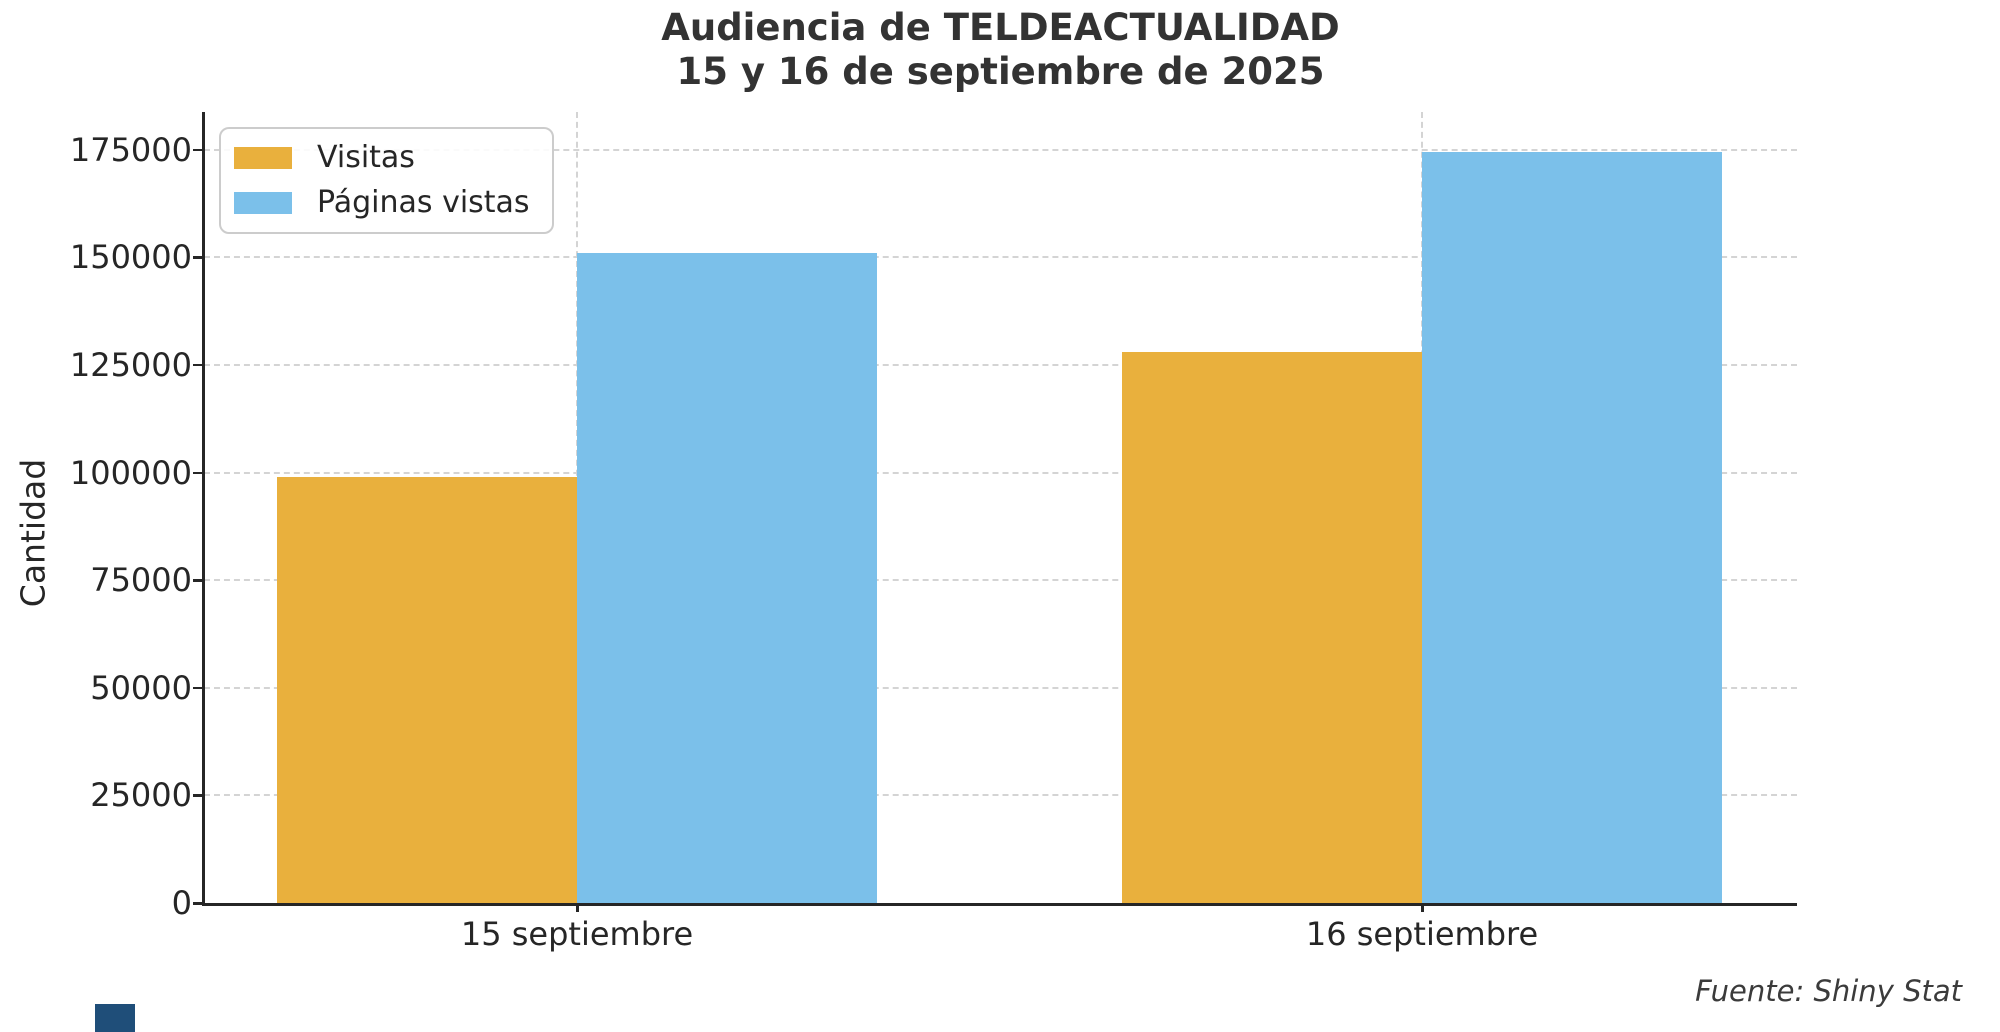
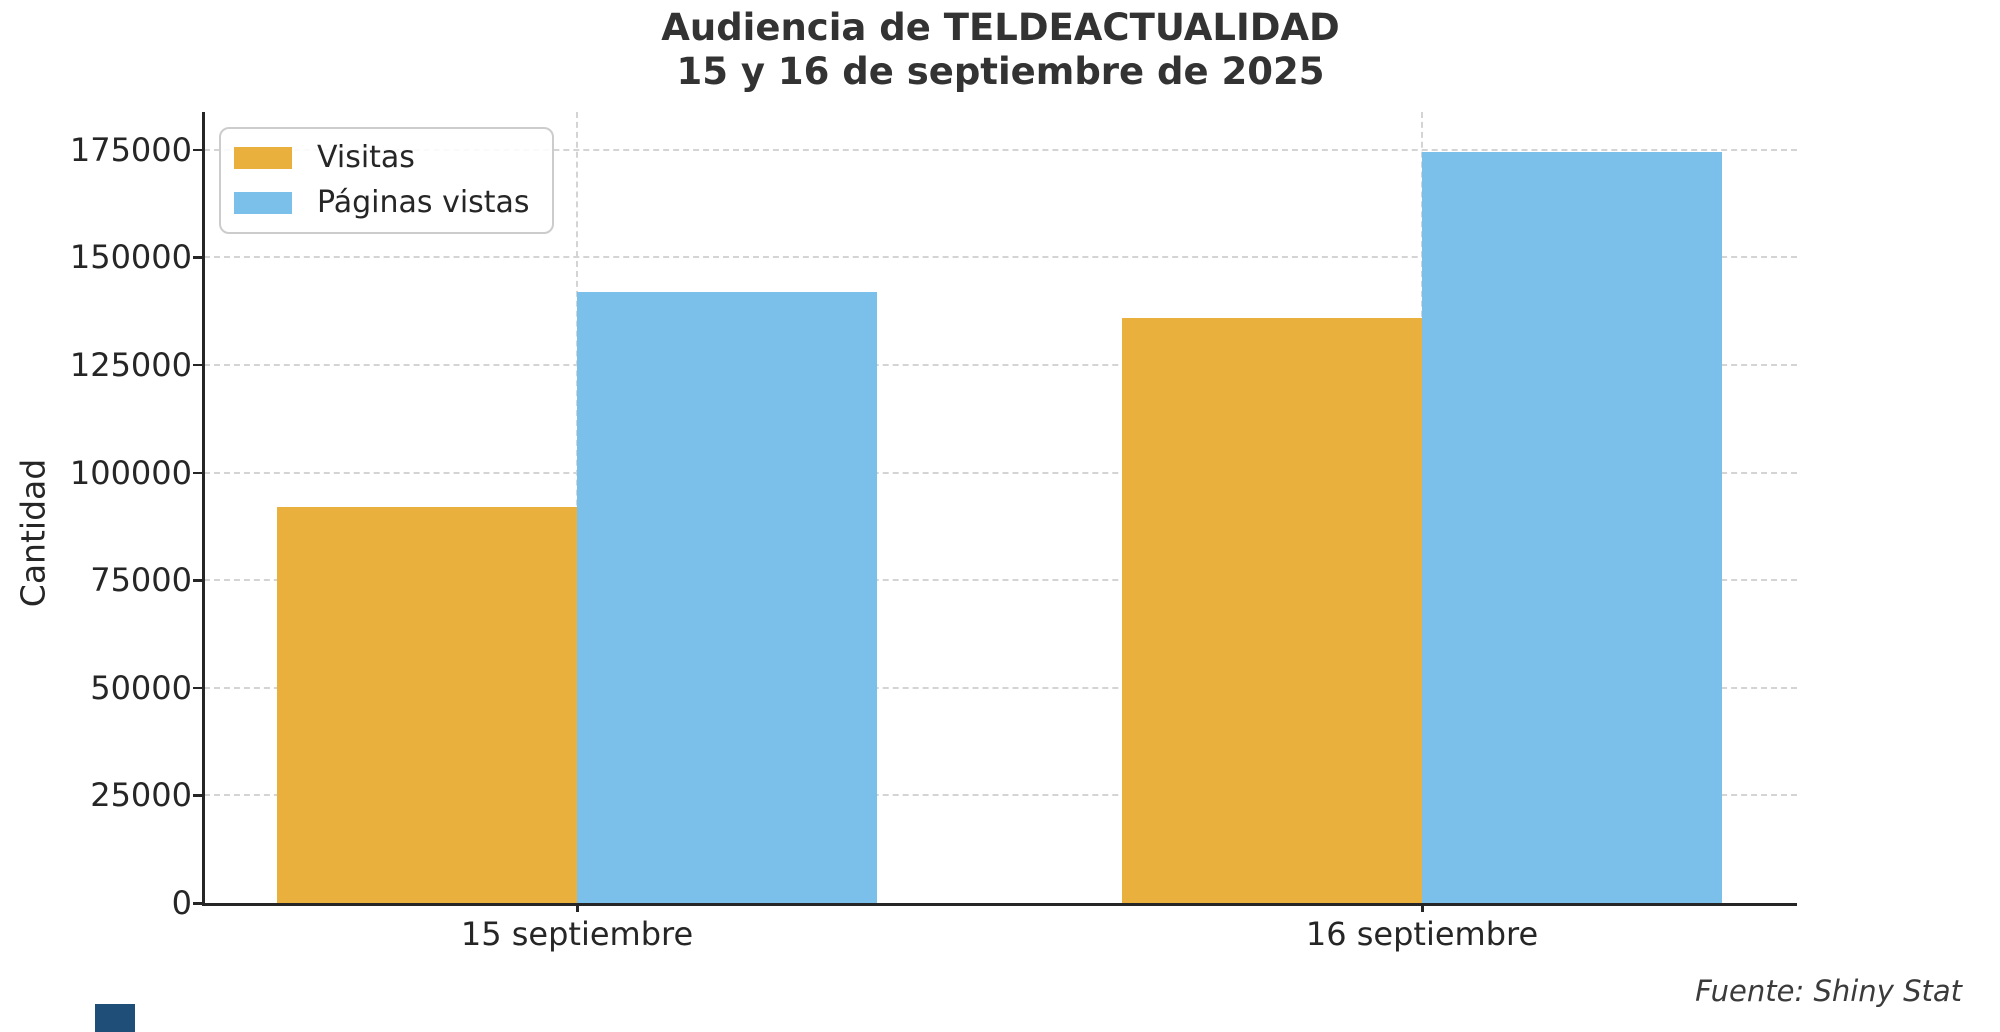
Visitas/15 septiembre: 99000 -> 92000
Páginas vistas/15 septiembre: 151000 -> 142000
Visitas/16 septiembre: 128000 -> 136000
